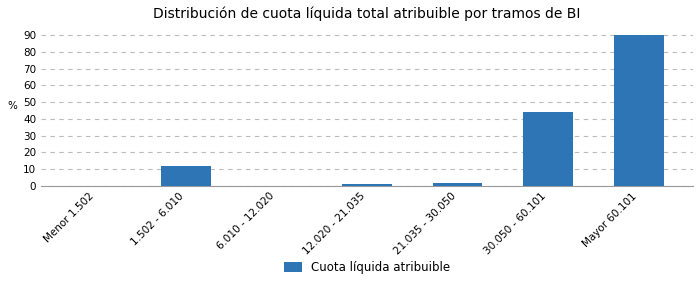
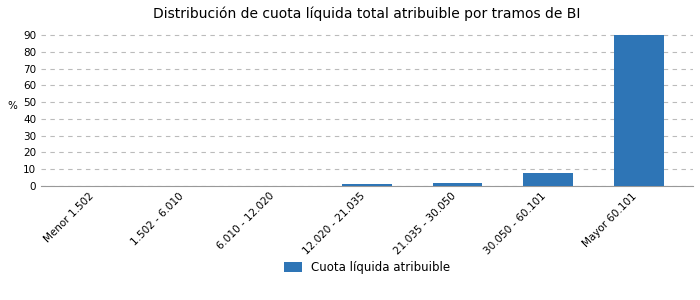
1.502 - 6.010: 12 -> 0
30.050 - 60.101: 44 -> 8
